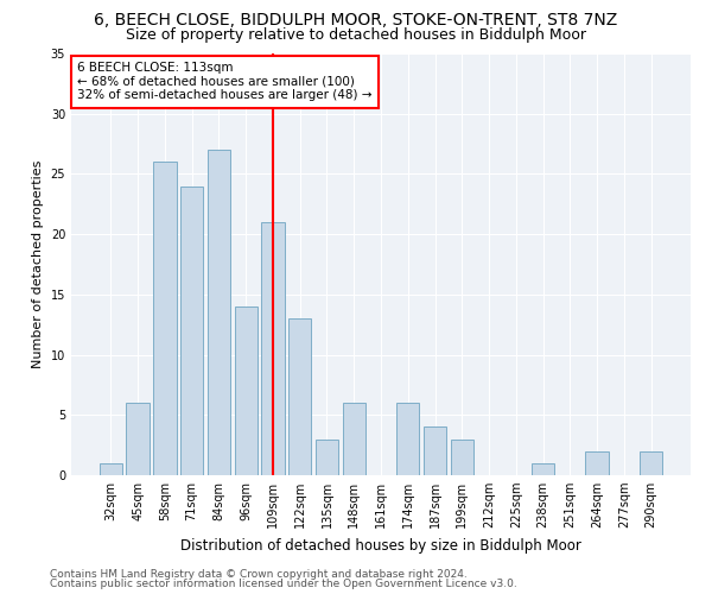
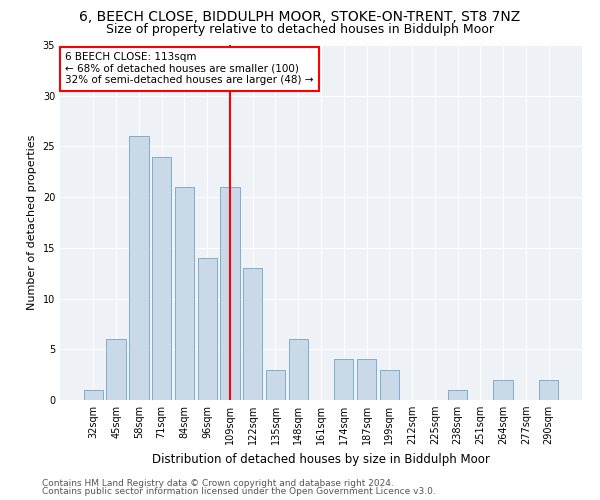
84sqm: 27 -> 21
174sqm: 6 -> 4
